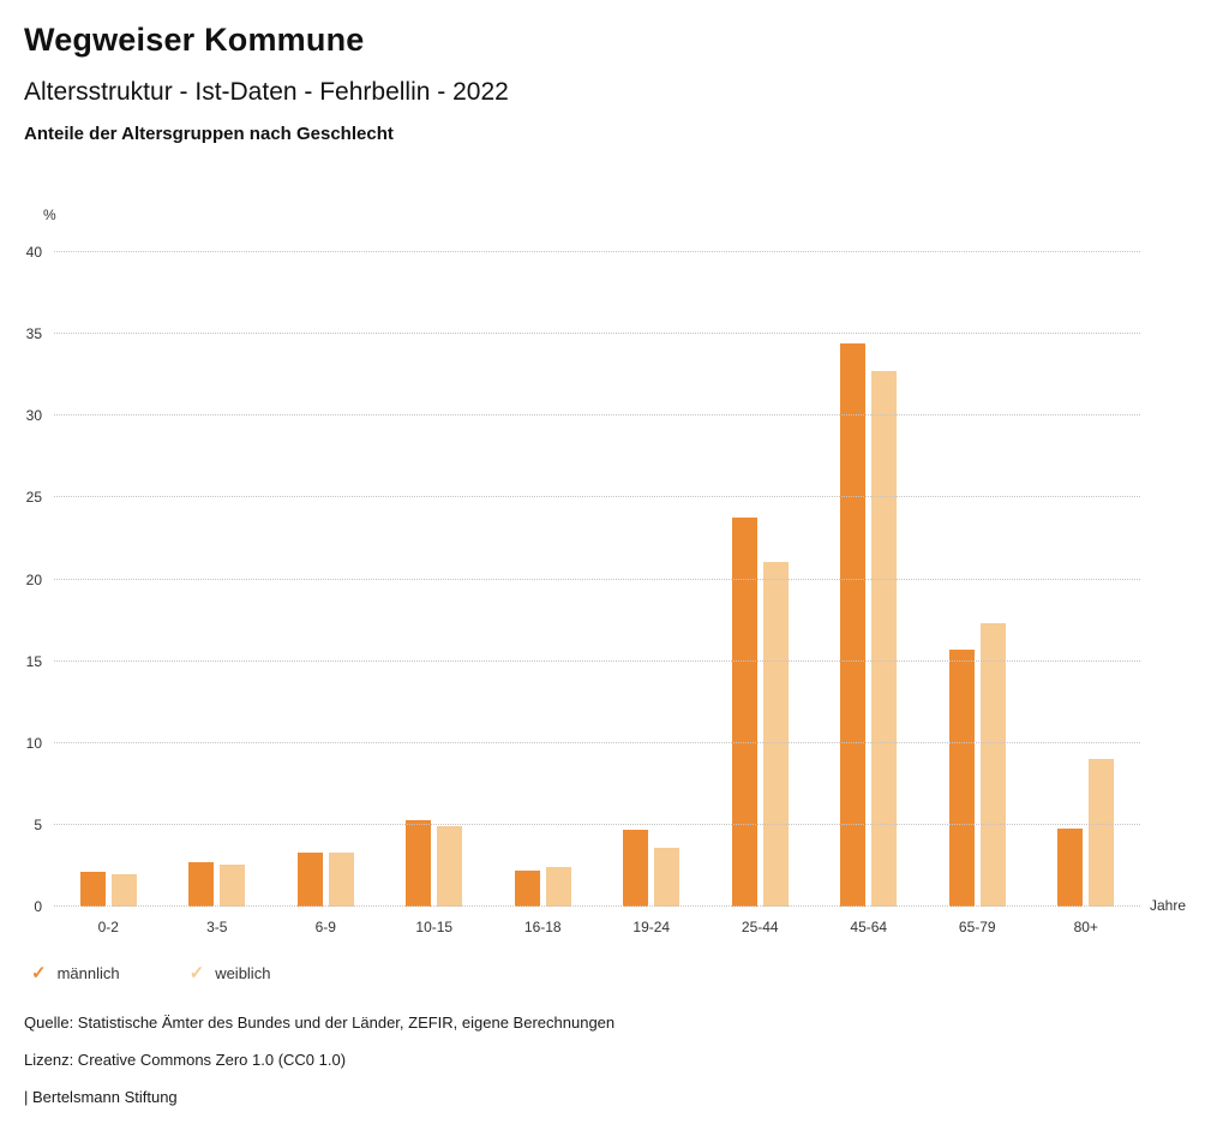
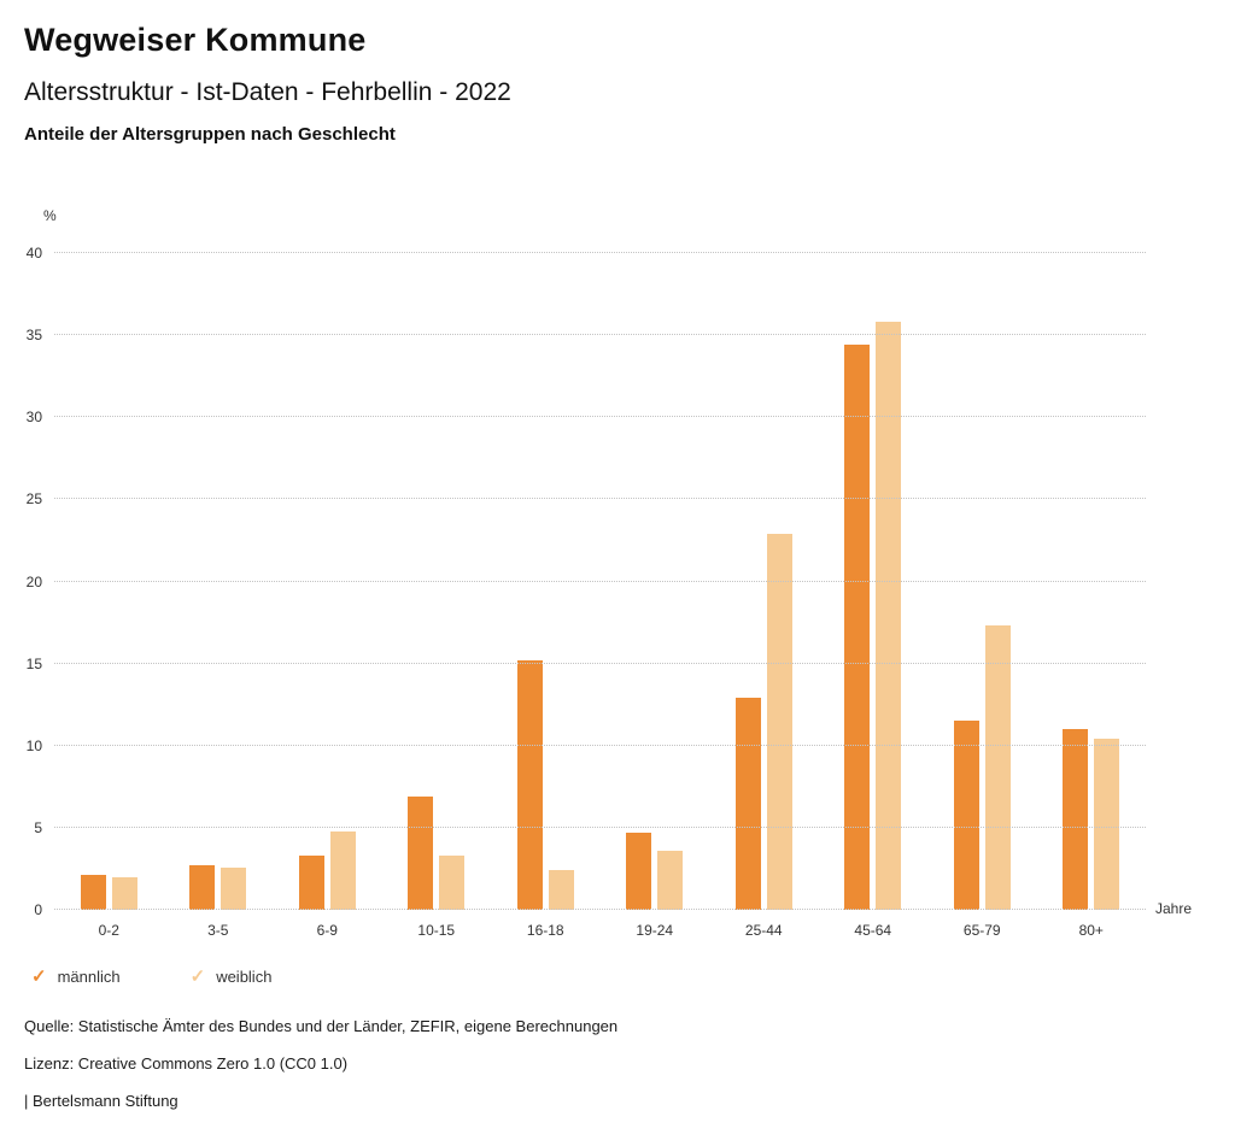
weiblich/6-9: 3.3 -> 4.8
männlich/10-15: 5.3 -> 6.9
weiblich/10-15: 4.9 -> 3.3
männlich/16-18: 2.2 -> 15.2
männlich/25-44: 23.8 -> 12.9
weiblich/25-44: 21.1 -> 22.9
weiblich/45-64: 32.7 -> 35.8
männlich/65-79: 15.7 -> 11.5
männlich/80+: 4.8 -> 11.0
weiblich/80+: 9.0 -> 10.4
